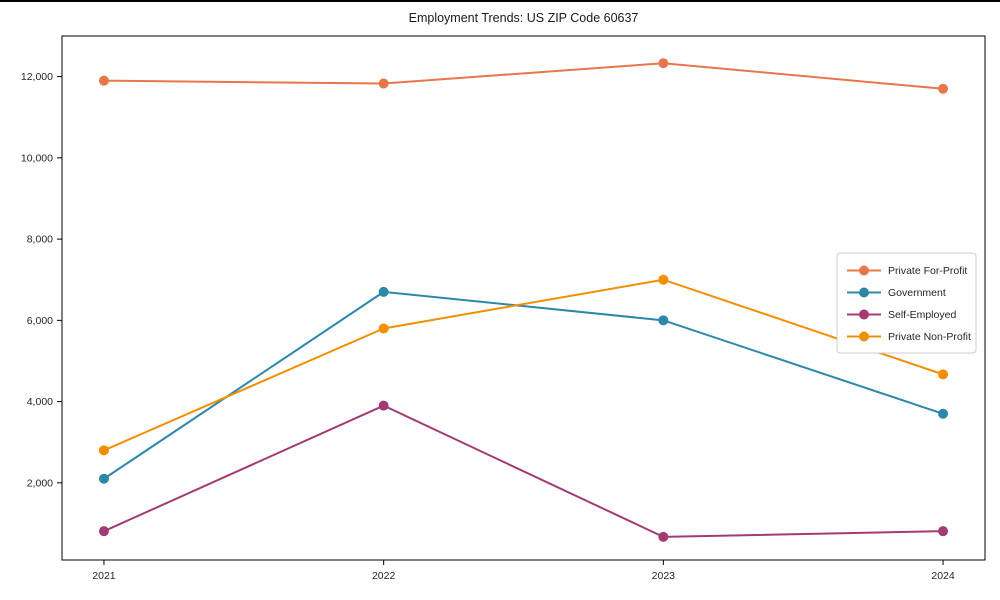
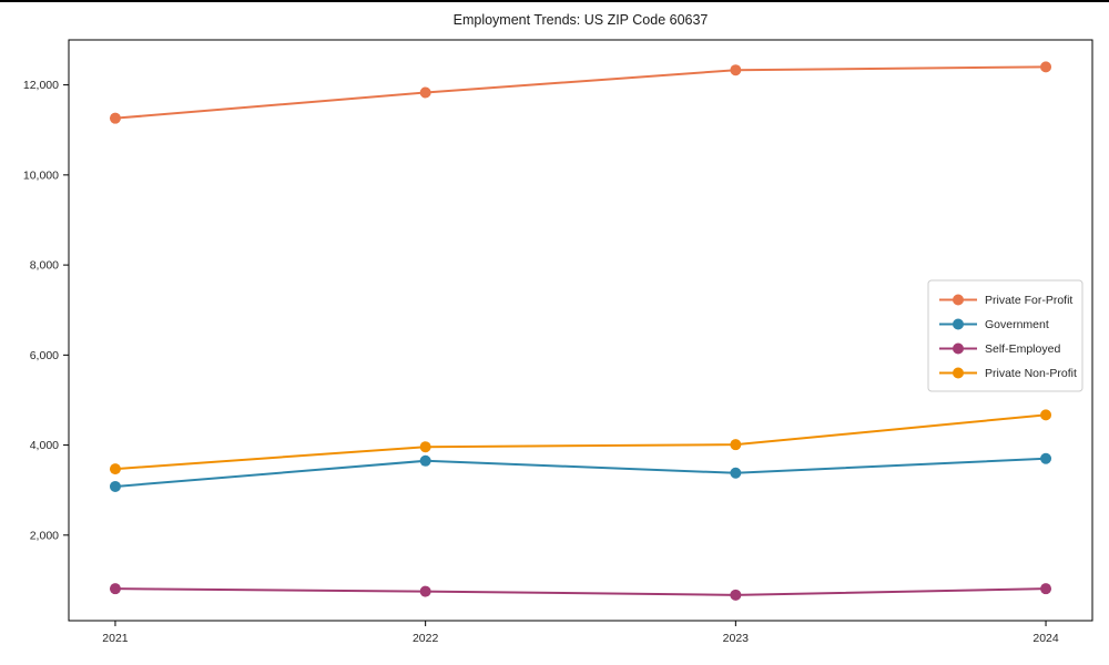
Private For-Profit/2021: 11900 -> 11300
Government/2021: 2100 -> 3100
Private Non-Profit/2021: 2800 -> 3500
Government/2022: 6700 -> 3600
Self-Employed/2022: 3900 -> 800
Private Non-Profit/2022: 5800 -> 4000
Government/2023: 6000 -> 3400
Private Non-Profit/2023: 7000 -> 4000
Private For-Profit/2024: 11700 -> 12400
